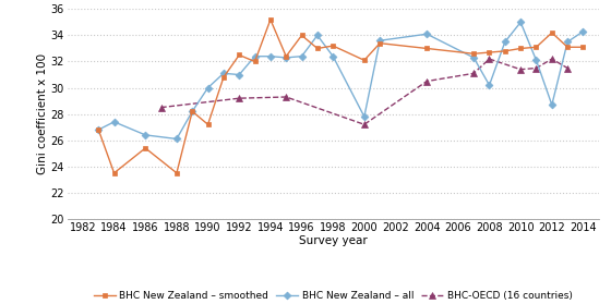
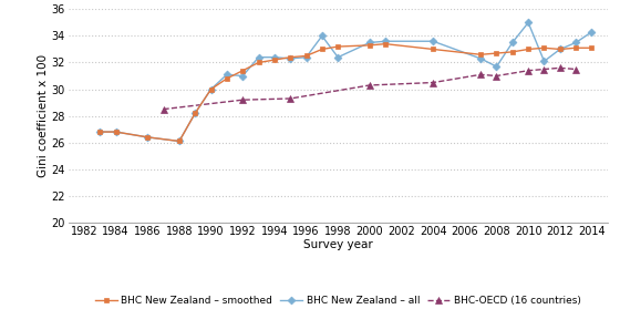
BHC New Zealand – smoothed/1984: 23.5 -> 26.8
BHC New Zealand – all/1984: 27.4 -> 26.8
BHC New Zealand – smoothed/1986: 25.4 -> 26.4
BHC New Zealand – smoothed/1988: 23.5 -> 26.1
BHC New Zealand – smoothed/1990: 27.2 -> 30.0
BHC New Zealand – smoothed/1992: 32.5 -> 31.4
BHC New Zealand – smoothed/1994: 35.2 -> 32.2
BHC New Zealand – smoothed/1996: 34.0 -> 32.5
BHC New Zealand – smoothed/2000: 32.1 -> 33.3
BHC New Zealand – all/2000: 27.8 -> 33.5
BHC-OECD (16 countries)/2000: 27.2 -> 30.3
BHC New Zealand – all/2004: 34.1 -> 33.6
BHC New Zealand – all/2008: 30.2 -> 31.7
BHC-OECD (16 countries)/2008: 32.2 -> 31.0
BHC New Zealand – smoothed/2012: 34.2 -> 33.0
BHC New Zealand – all/2012: 28.7 -> 33.0
BHC-OECD (16 countries)/2012: 32.2 -> 31.6
